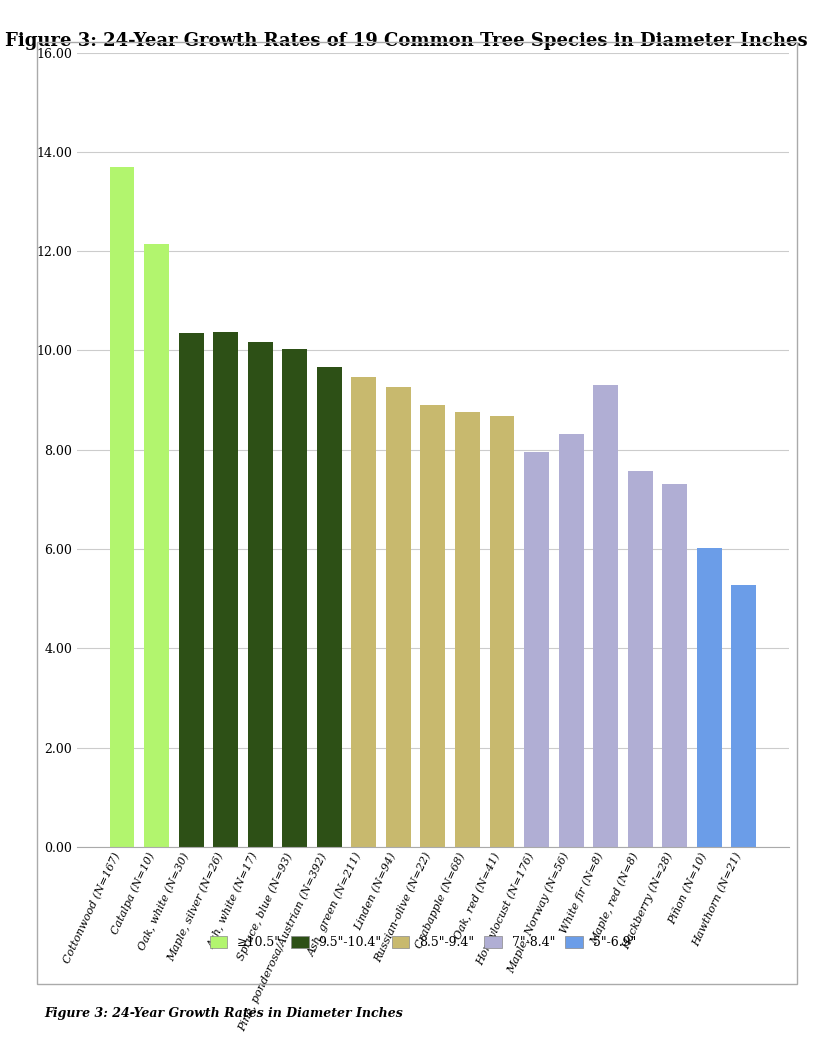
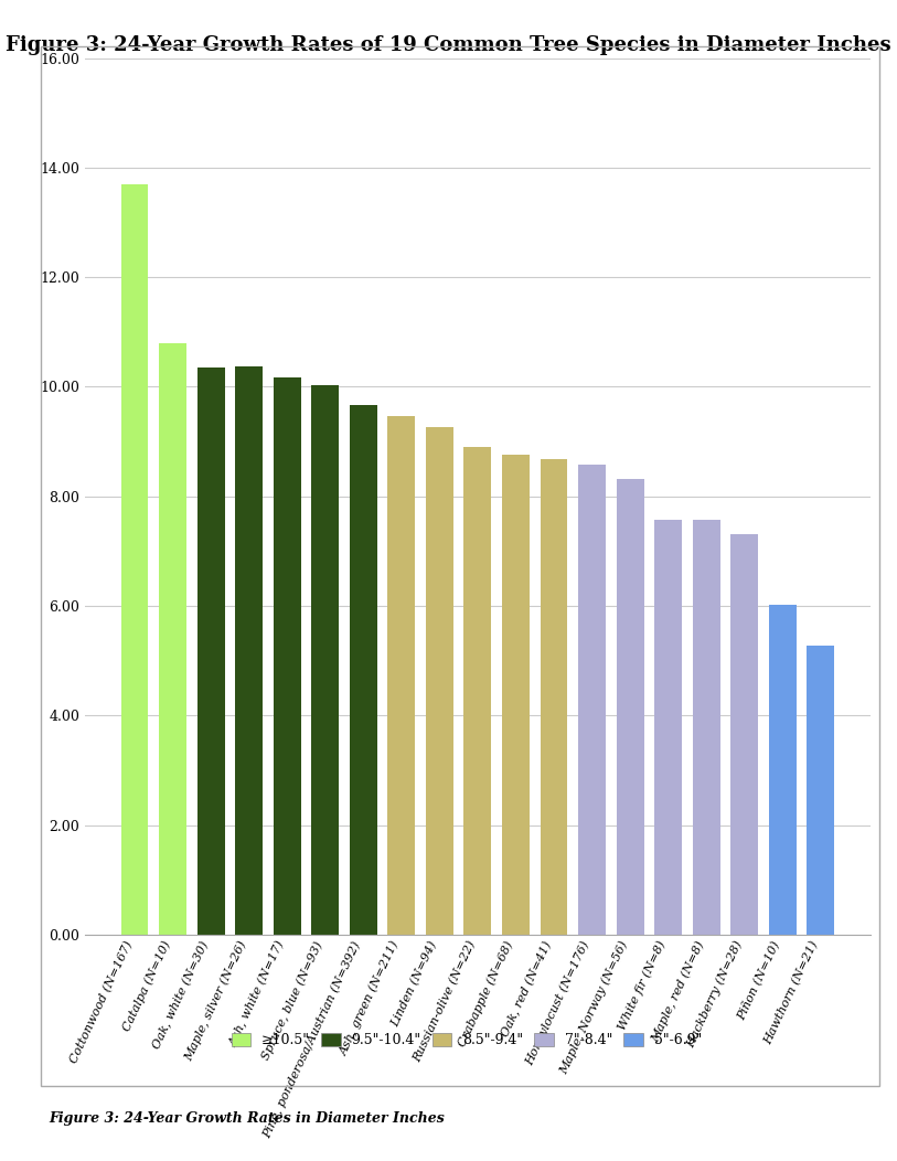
Catalpa (N=10): 12.15 -> 10.80
Honeylocust (N=176): 7.95 -> 8.57
White fir (N=8): 9.30 -> 7.57
